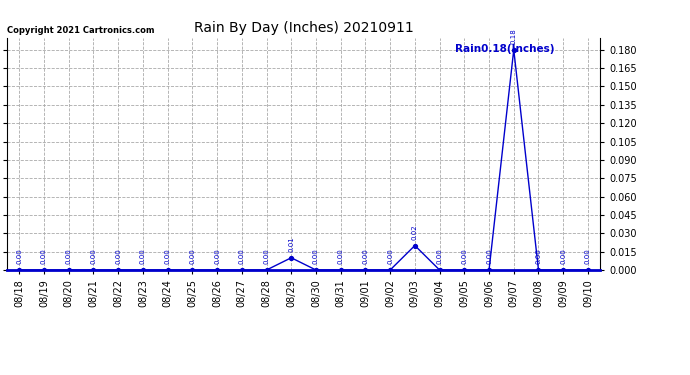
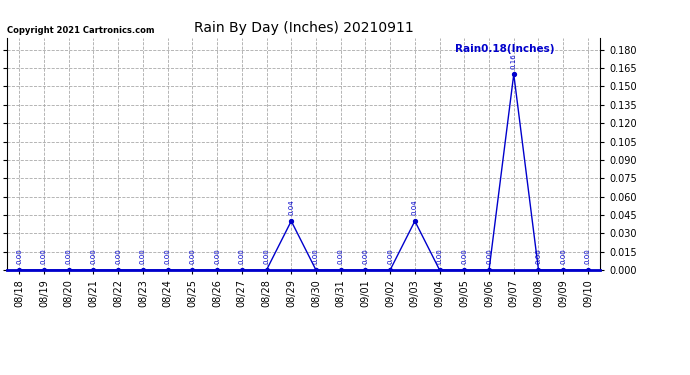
08/29: 0.01 -> 0.04
09/03: 0.02 -> 0.04
09/07: 0.18 -> 0.16
